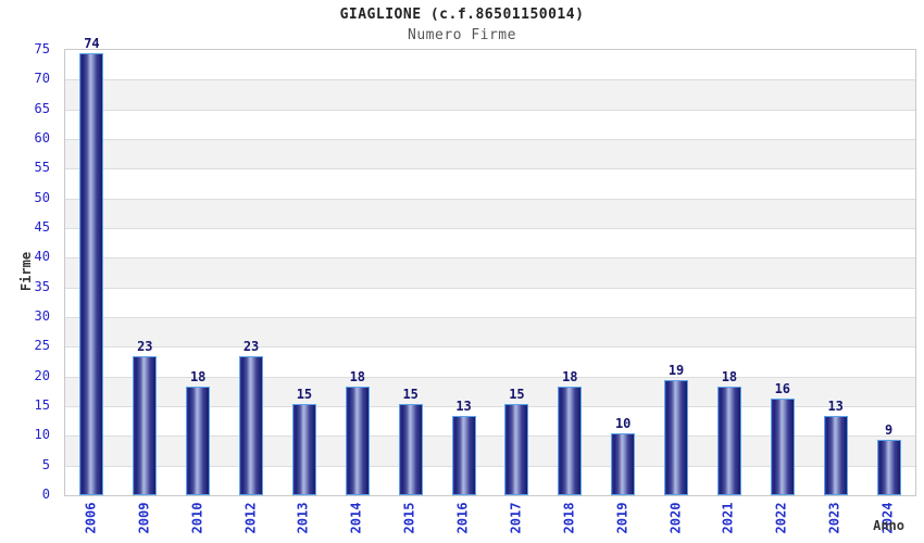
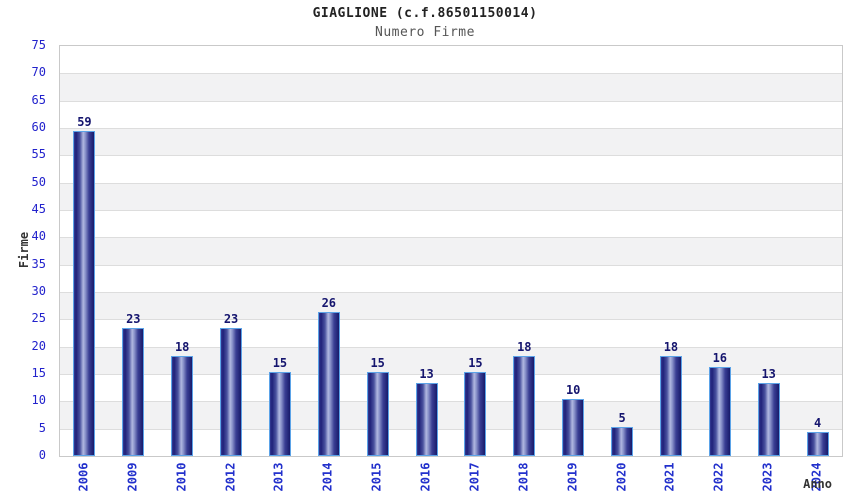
2006: 74 -> 59
2014: 18 -> 26
2020: 19 -> 5
2024: 9 -> 4
